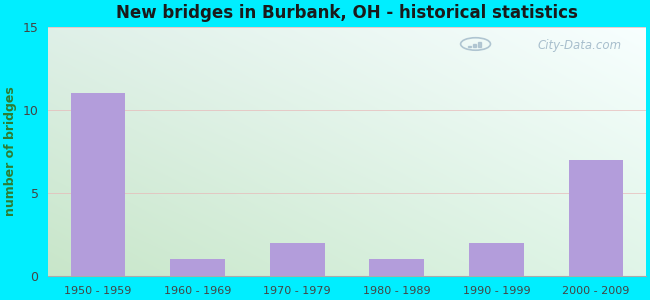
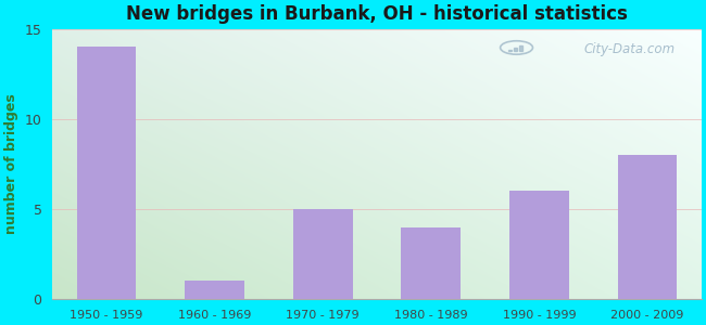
1950 - 1959: 11 -> 14
1970 - 1979: 2 -> 5
1980 - 1989: 1 -> 4
1990 - 1999: 2 -> 6
2000 - 2009: 7 -> 8
